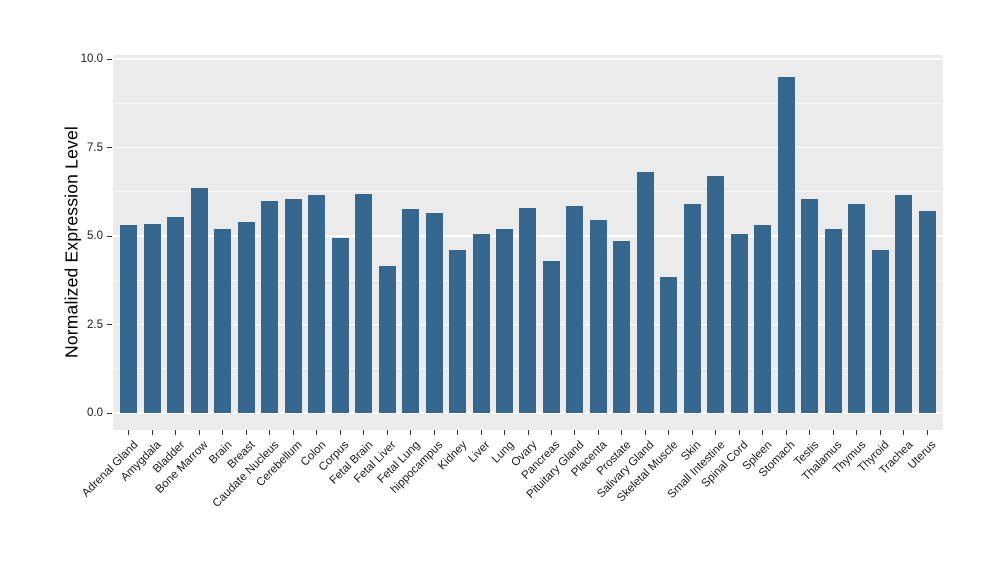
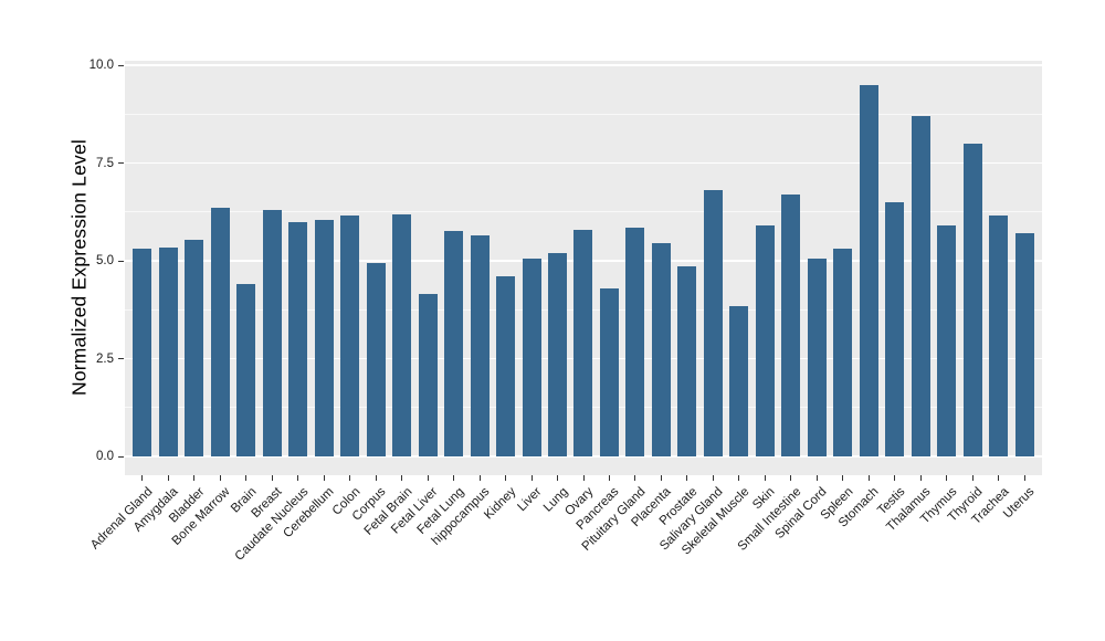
Brain: 5.2 -> 4.4
Breast: 5.4 -> 6.3
Testis: 6.0 -> 6.5
Thalamus: 5.2 -> 8.7
Thyroid: 4.6 -> 8.0
